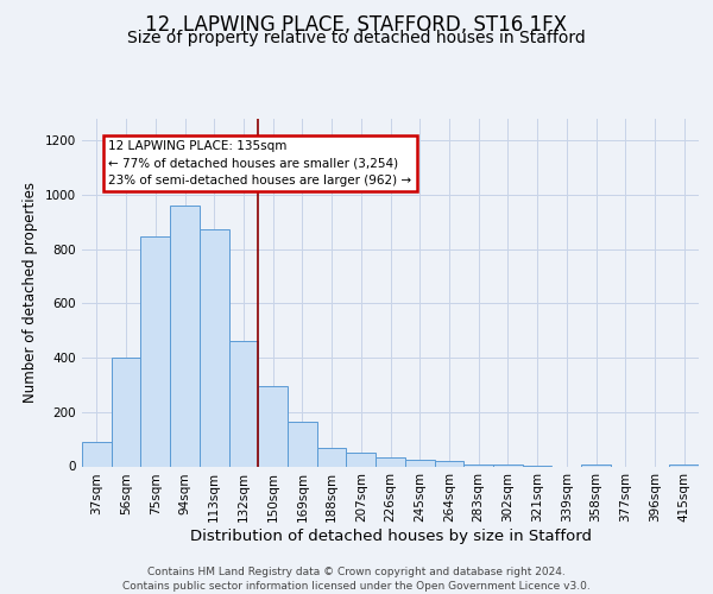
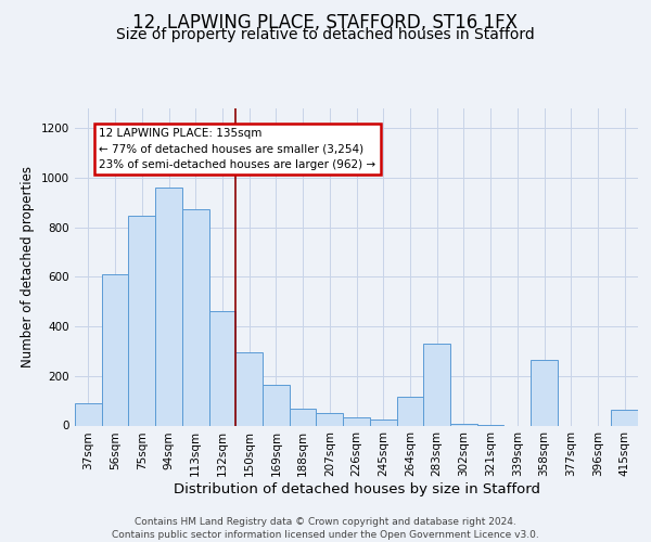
56sqm: 400 -> 610
264sqm: 18 -> 115
283sqm: 8 -> 330
358sqm: 8 -> 265
415sqm: 8 -> 65
